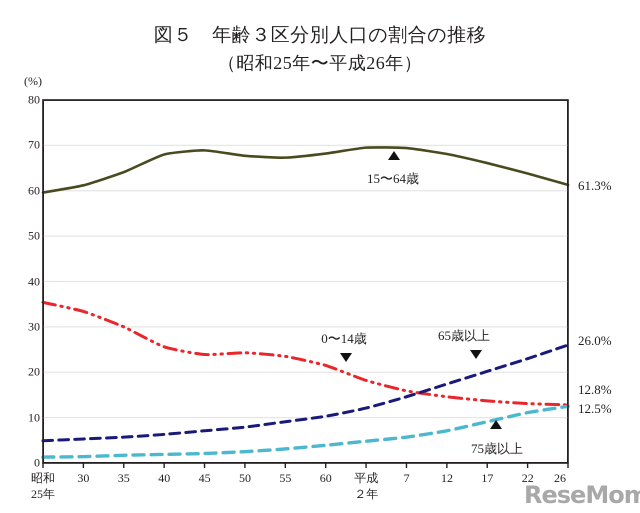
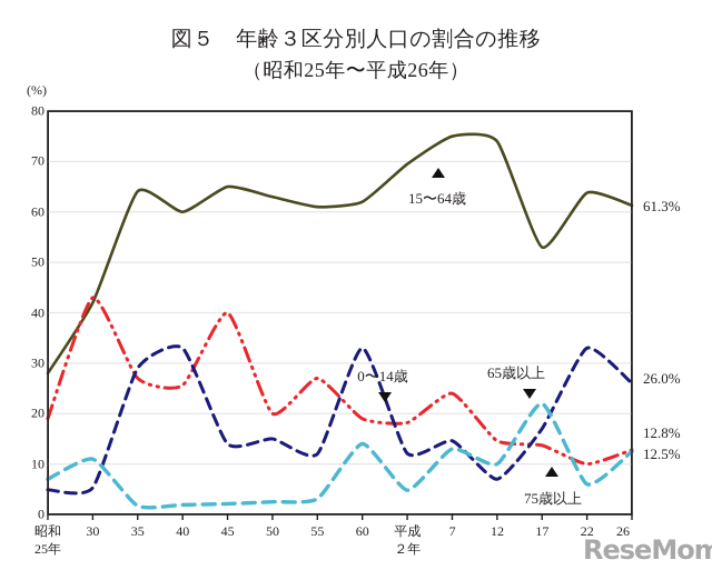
15〜64歳/昭和25年: 60 -> 28
0〜14歳/昭和25年: 35 -> 19
75歳以上/昭和25年: 1 -> 7
15〜64歳/30: 61 -> 42
0〜14歳/30: 33 -> 43
75歳以上/30: 1 -> 11
0〜14歳/35: 30 -> 27
65歳以上/35: 6 -> 29
15〜64歳/40: 68 -> 60
65歳以上/40: 6 -> 33
15〜64歳/45: 69 -> 65
0〜14歳/45: 24 -> 40
65歳以上/45: 7 -> 14
15〜64歳/50: 68 -> 63
0〜14歳/50: 24 -> 20
65歳以上/50: 8 -> 15
15〜64歳/55: 67 -> 61
0〜14歳/55: 24 -> 27
65歳以上/55: 9 -> 12
15〜64歳/60: 68 -> 62
0〜14歳/60: 22 -> 19
65歳以上/60: 10 -> 33
75歳以上/60: 4 -> 14
15〜64歳/7: 69 -> 75
0〜14歳/7: 16 -> 24
75歳以上/7: 6 -> 13
15〜64歳/12: 68 -> 74
65歳以上/12: 17 -> 7
75歳以上/12: 7 -> 10
15〜64歳/17: 66 -> 53
65歳以上/17: 20 -> 17
75歳以上/17: 9 -> 22
0〜14歳/22: 13 -> 10
65歳以上/22: 23 -> 33
75歳以上/22: 11 -> 6
